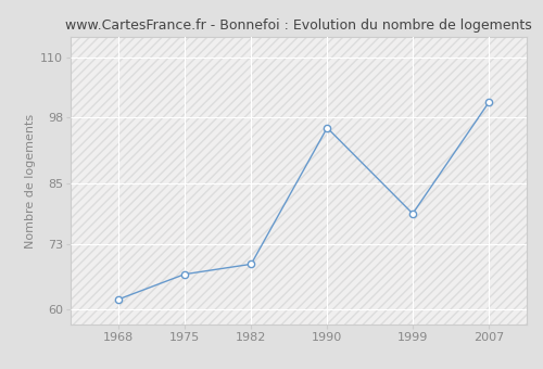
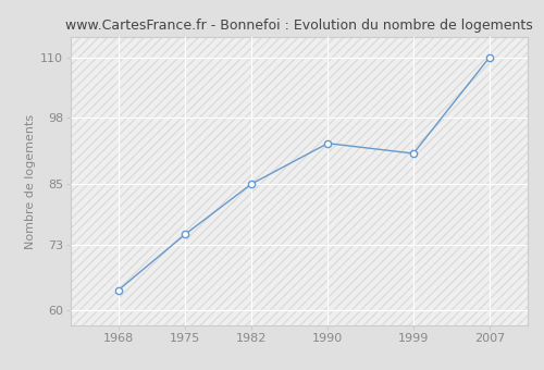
1968: 62 -> 64
1975: 67 -> 75
1982: 69 -> 85
1990: 96 -> 93
1999: 79 -> 91
2007: 101 -> 110
